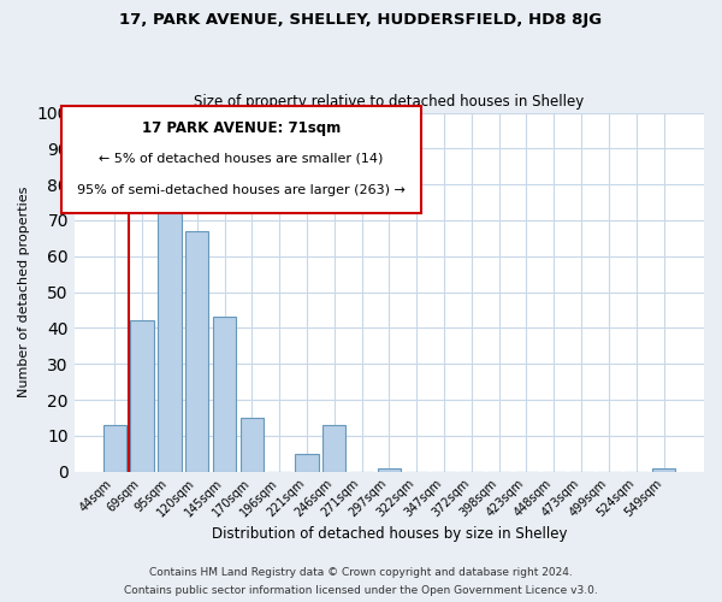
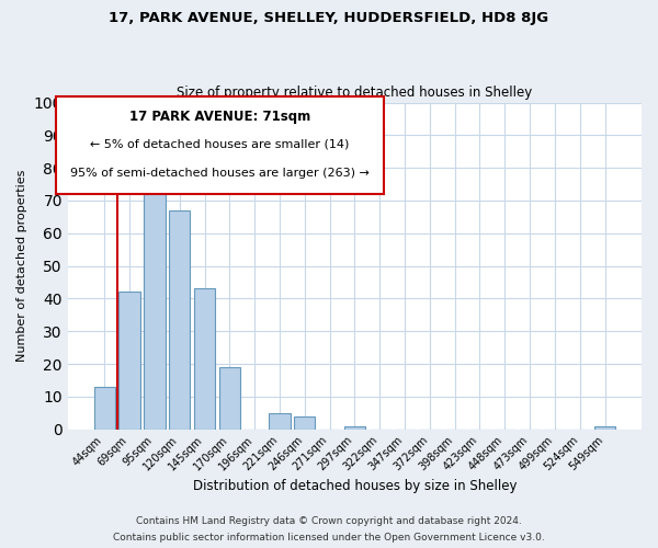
170sqm: 15 -> 19
246sqm: 13 -> 4
